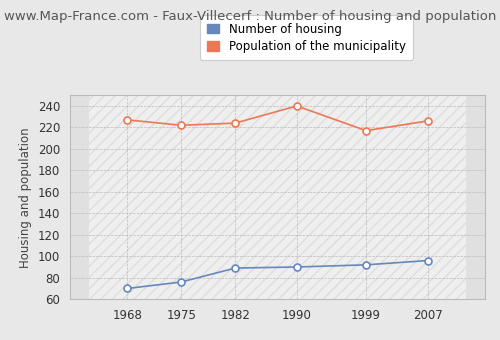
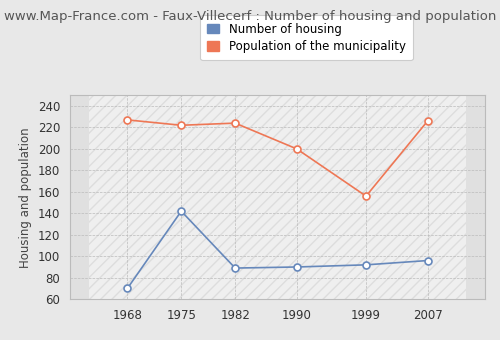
Number of housing/1975: 76 -> 142
Population of the municipality/1990: 240 -> 200
Population of the municipality/1999: 217 -> 156
